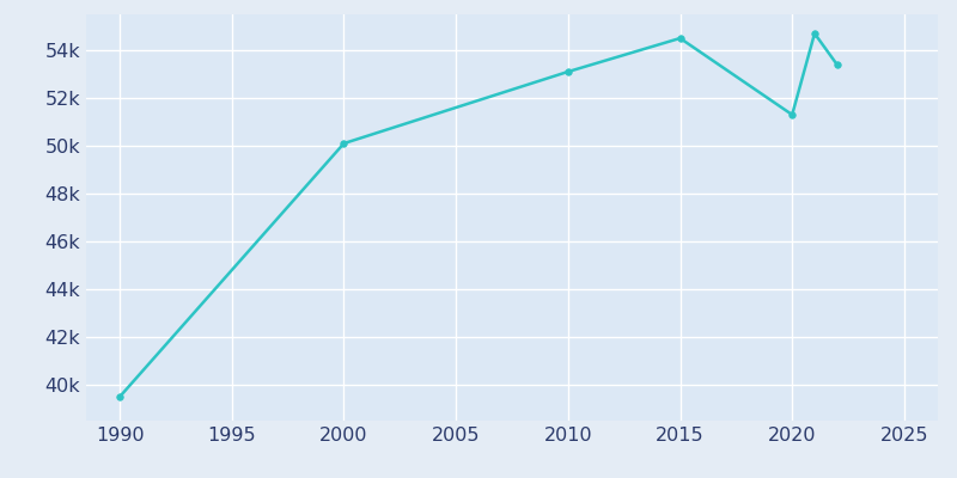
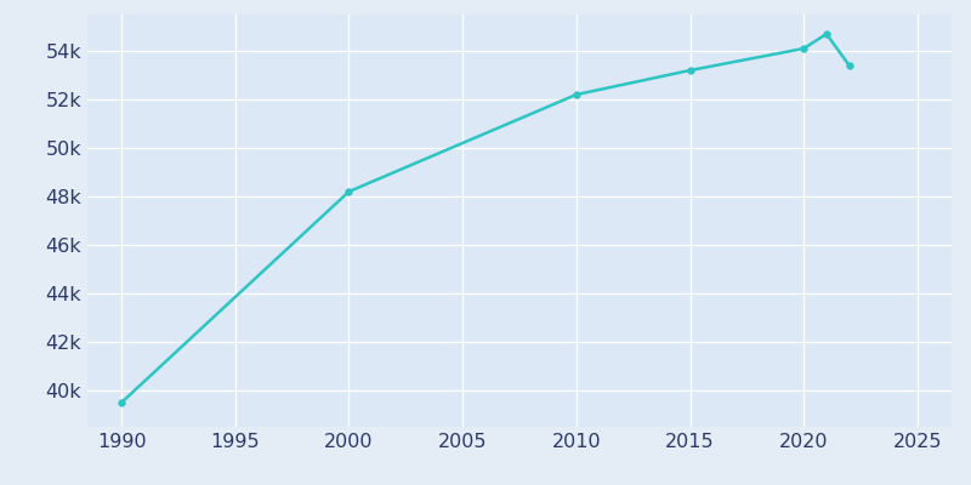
2000: 50.1k -> 48.2k
2010: 53.1k -> 52.2k
2015: 54.5k -> 53.2k
2020: 51.3k -> 54.1k
